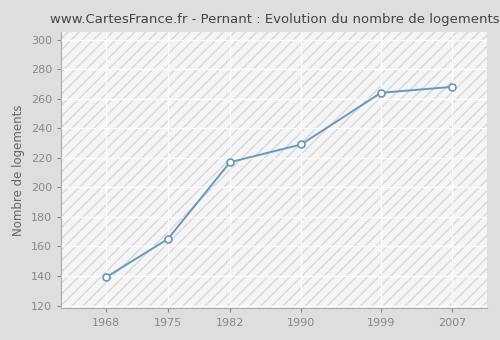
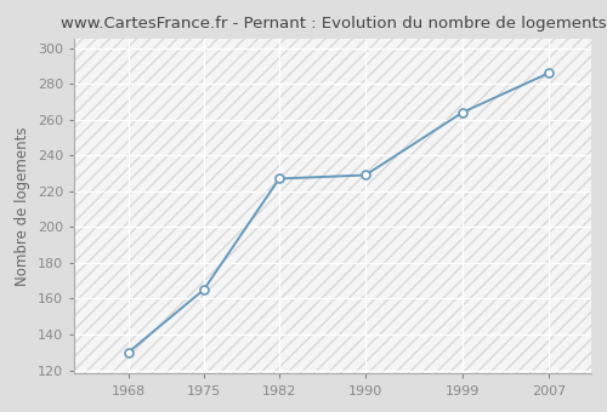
1968: 139 -> 130
1982: 217 -> 227
2007: 268 -> 286
